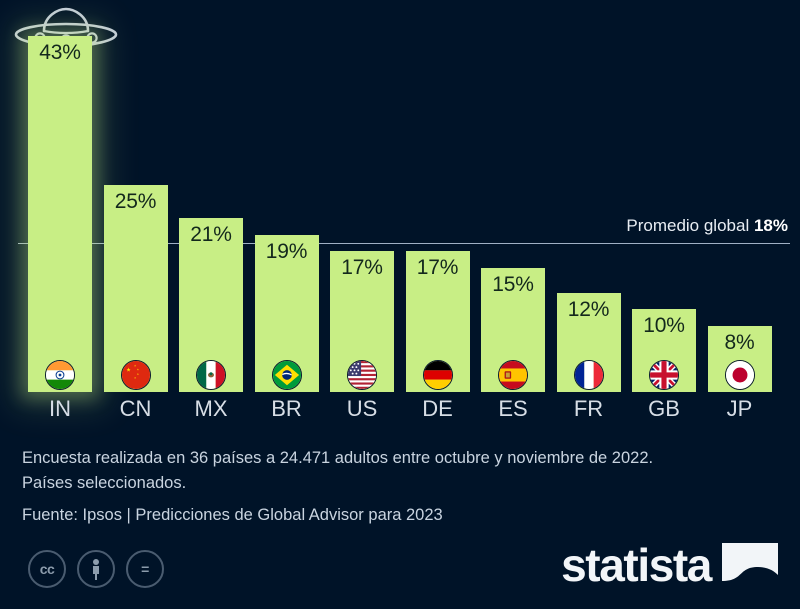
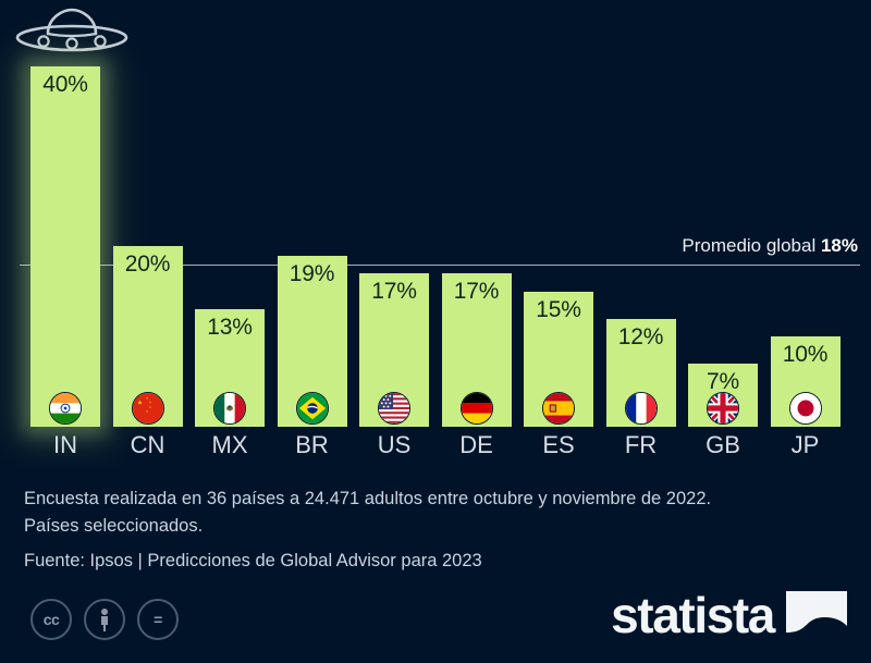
IN: 43% -> 40%
CN: 25% -> 20%
MX: 21% -> 13%
GB: 10% -> 7%
JP: 8% -> 10%
